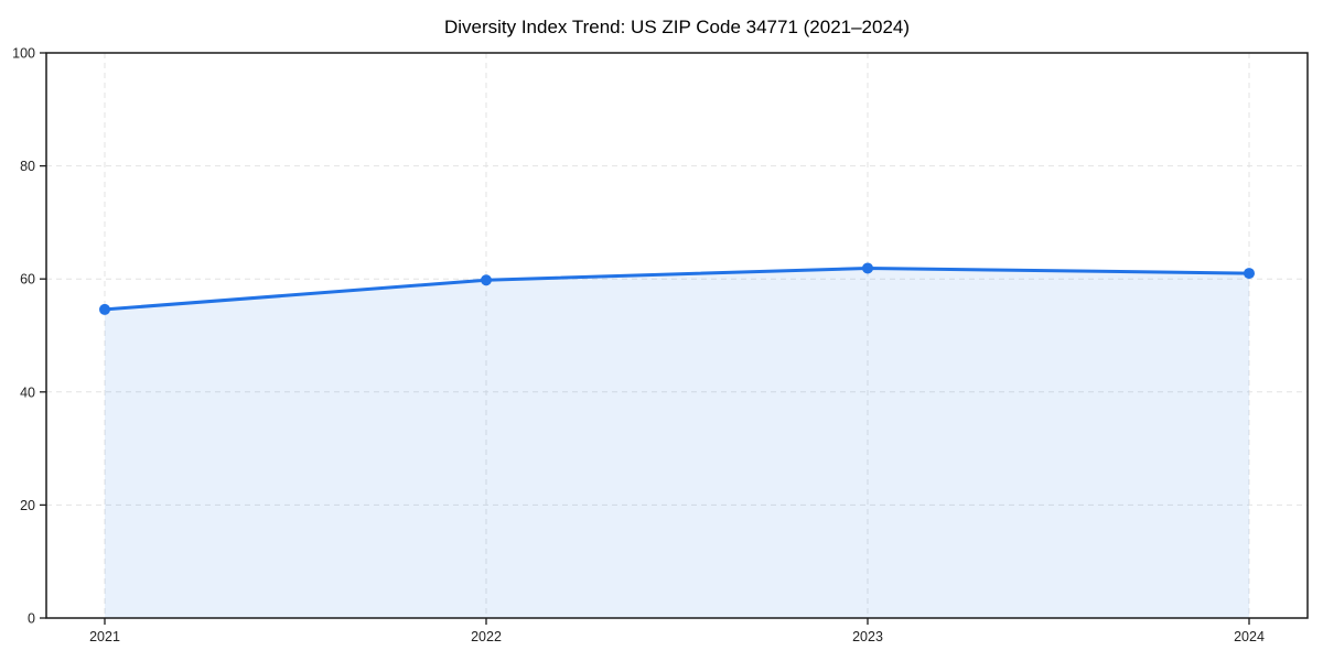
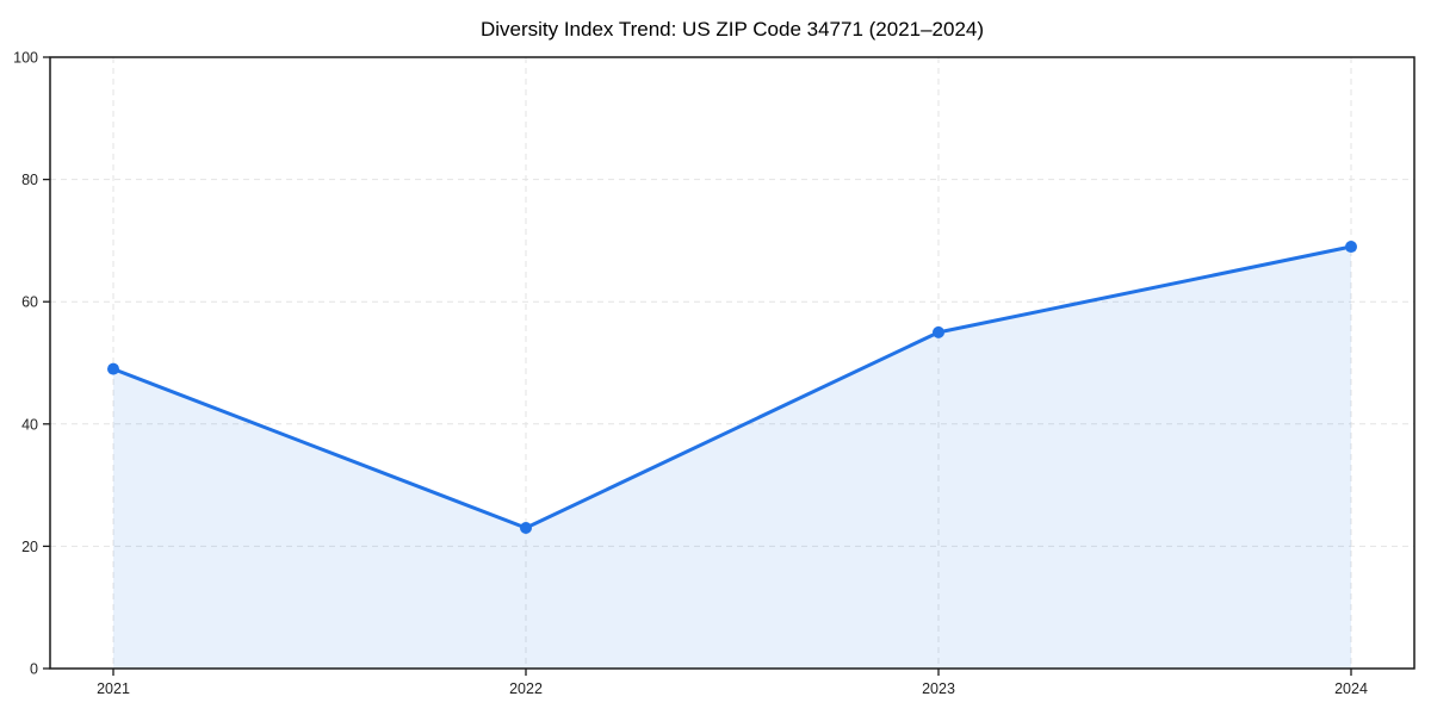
2021: 55 -> 49
2022: 60 -> 23
2023: 62 -> 55
2024: 61 -> 69
